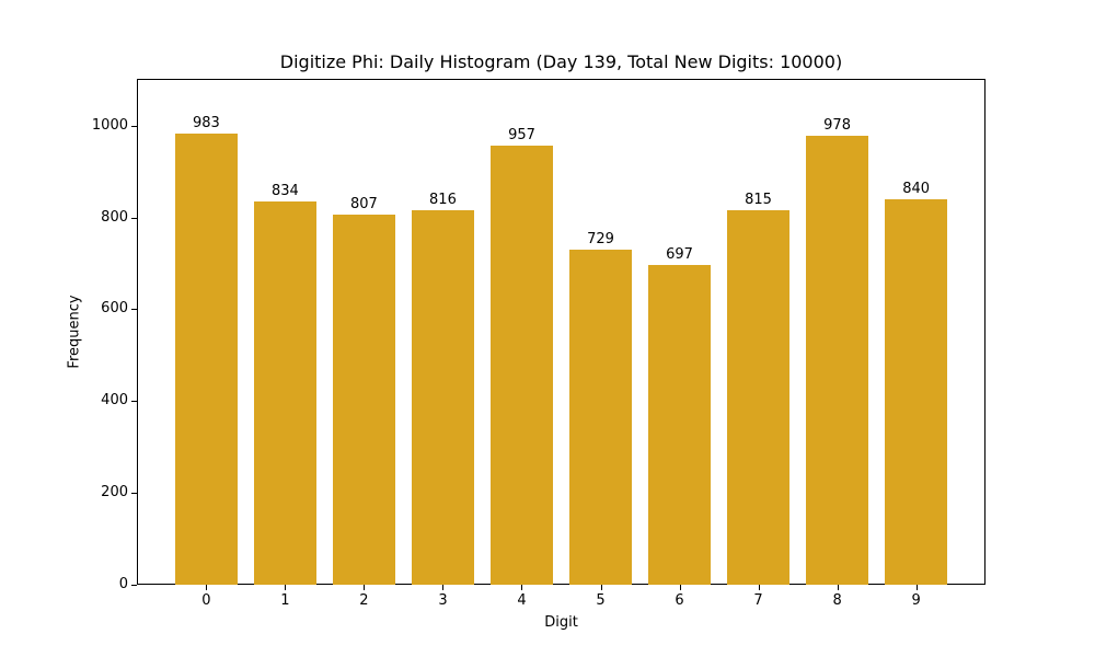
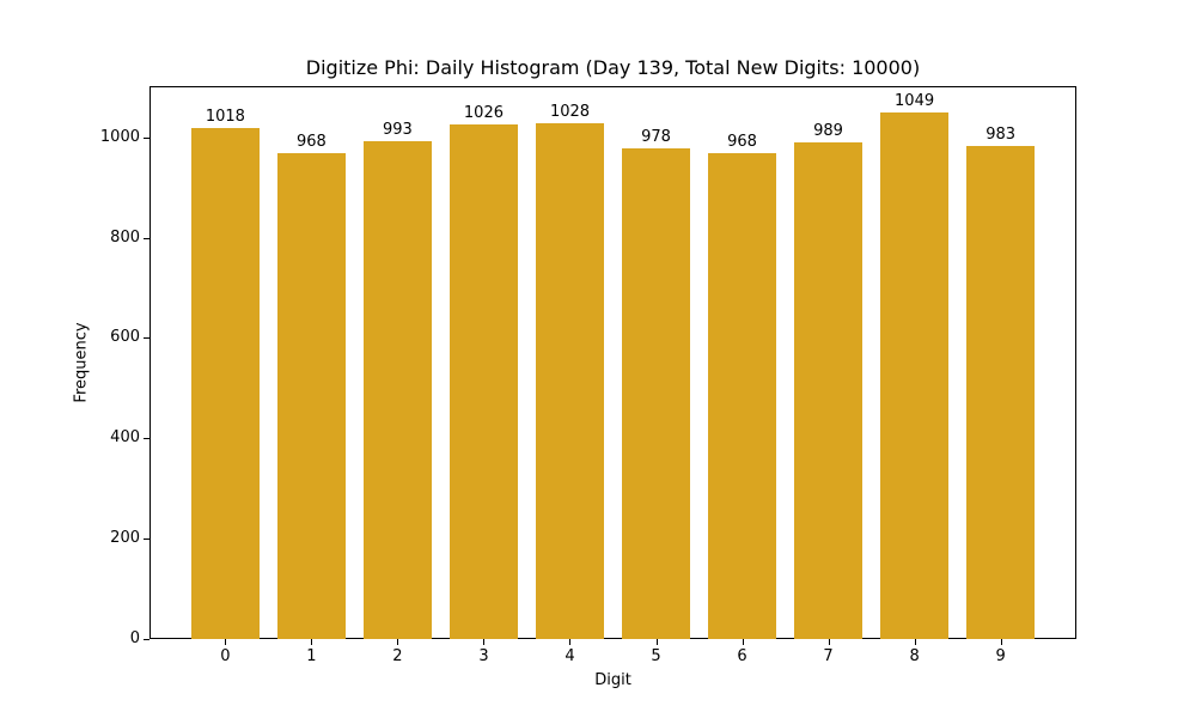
0: 983 -> 1018
1: 834 -> 968
2: 807 -> 993
3: 816 -> 1026
4: 957 -> 1028
5: 729 -> 978
6: 697 -> 968
7: 815 -> 989
8: 978 -> 1049
9: 840 -> 983
